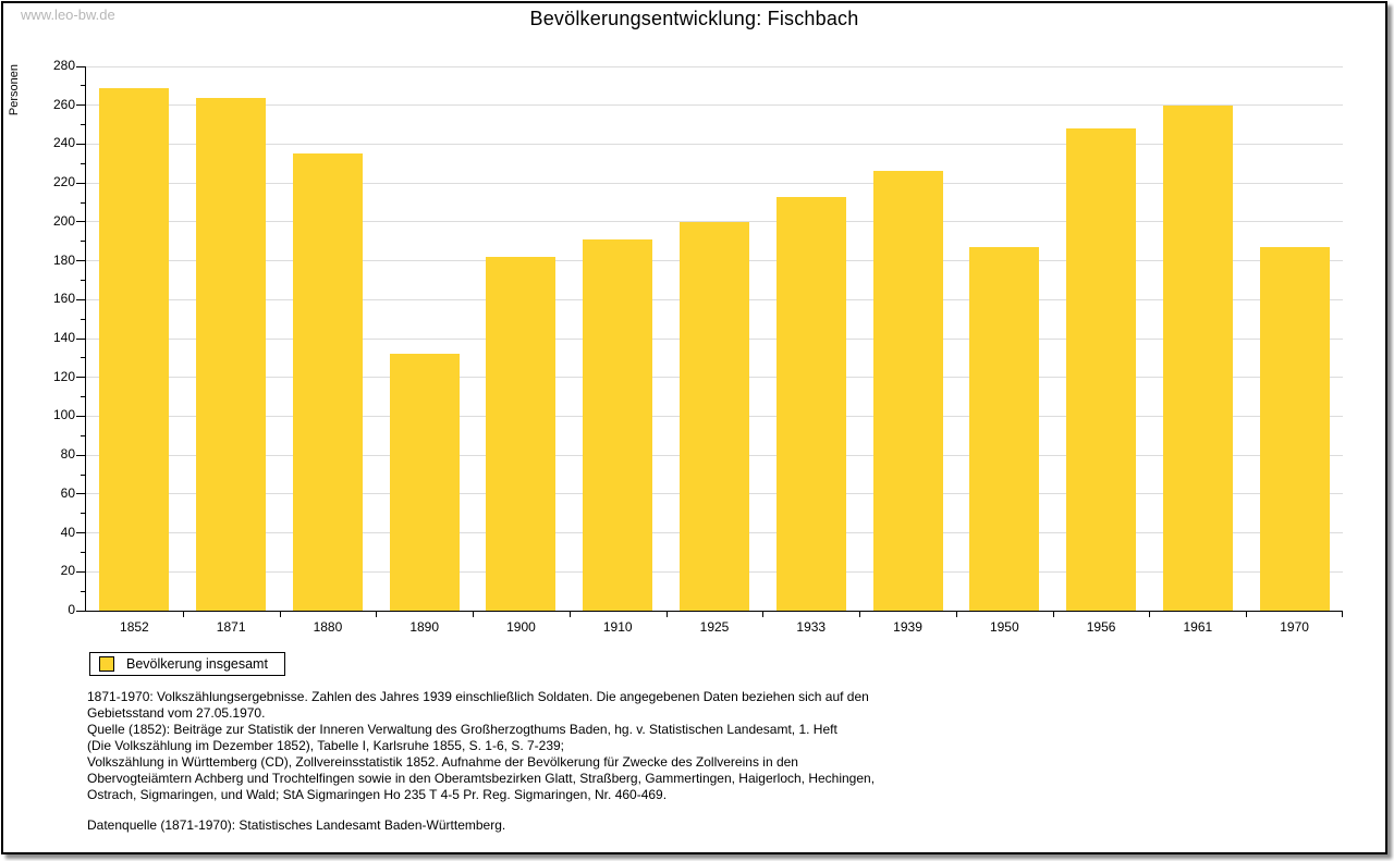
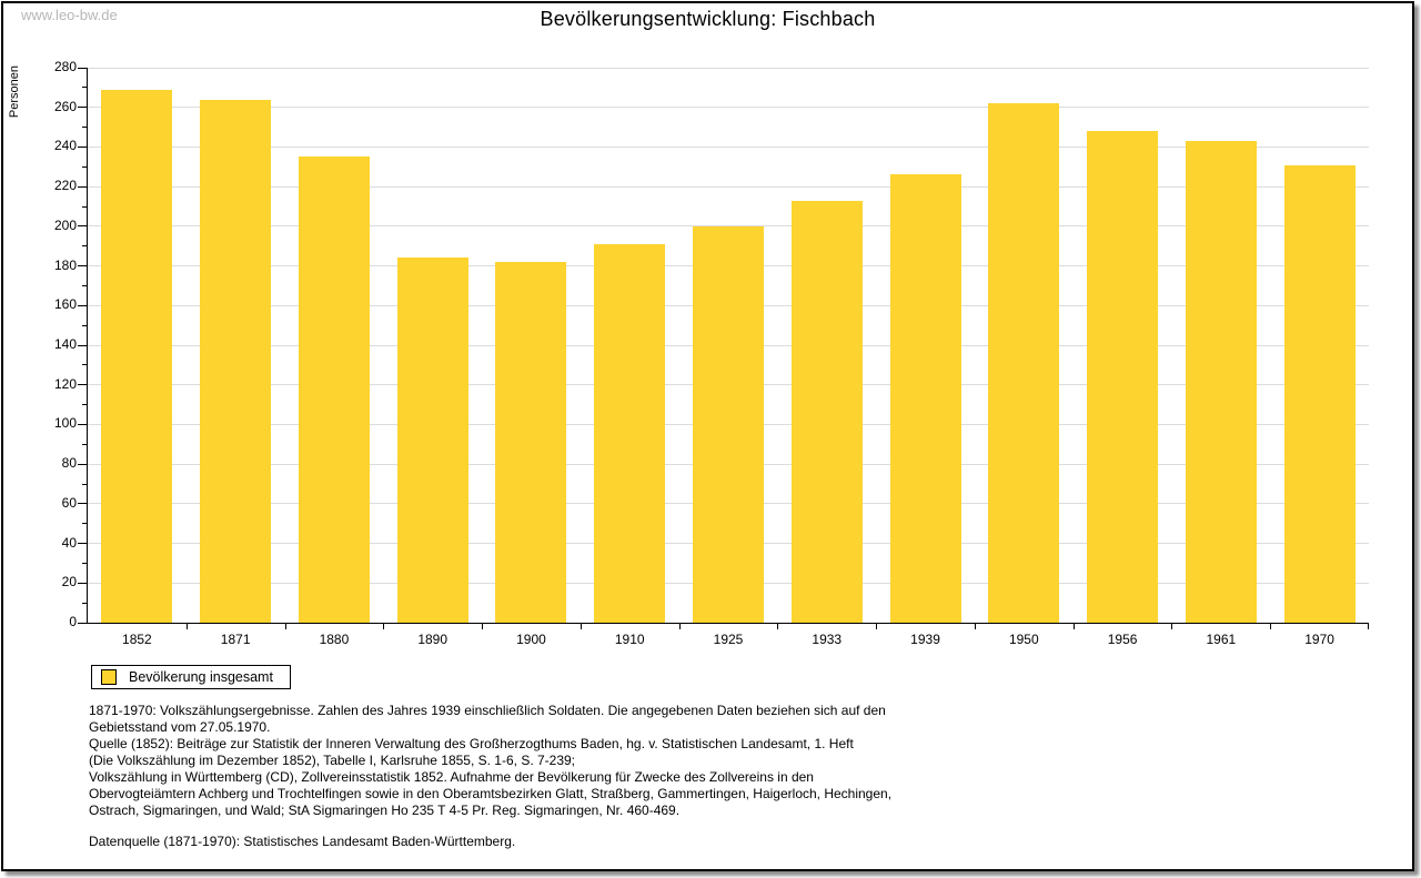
1890: 132 -> 184
1950: 187 -> 262
1961: 260 -> 243
1970: 187 -> 231
